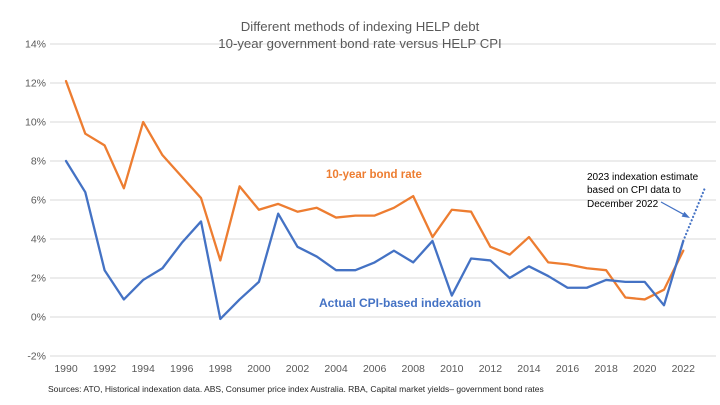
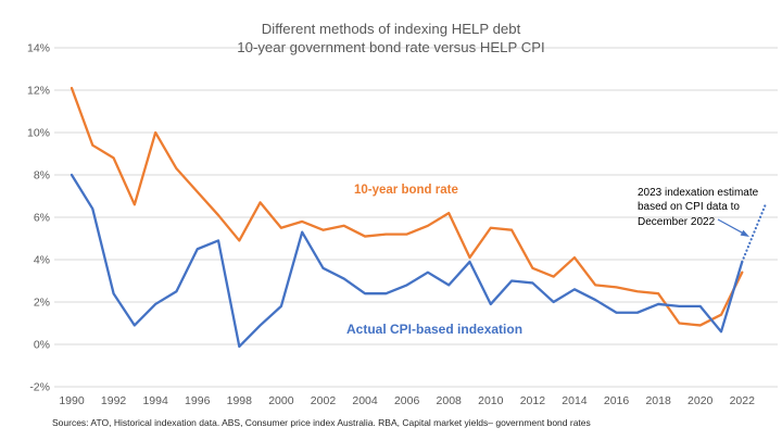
Actual CPI-based indexation/1996: 3.8% -> 4.5%
10-year bond rate/1998: 2.9% -> 4.9%
Actual CPI-based indexation/2010: 1.1% -> 1.9%
